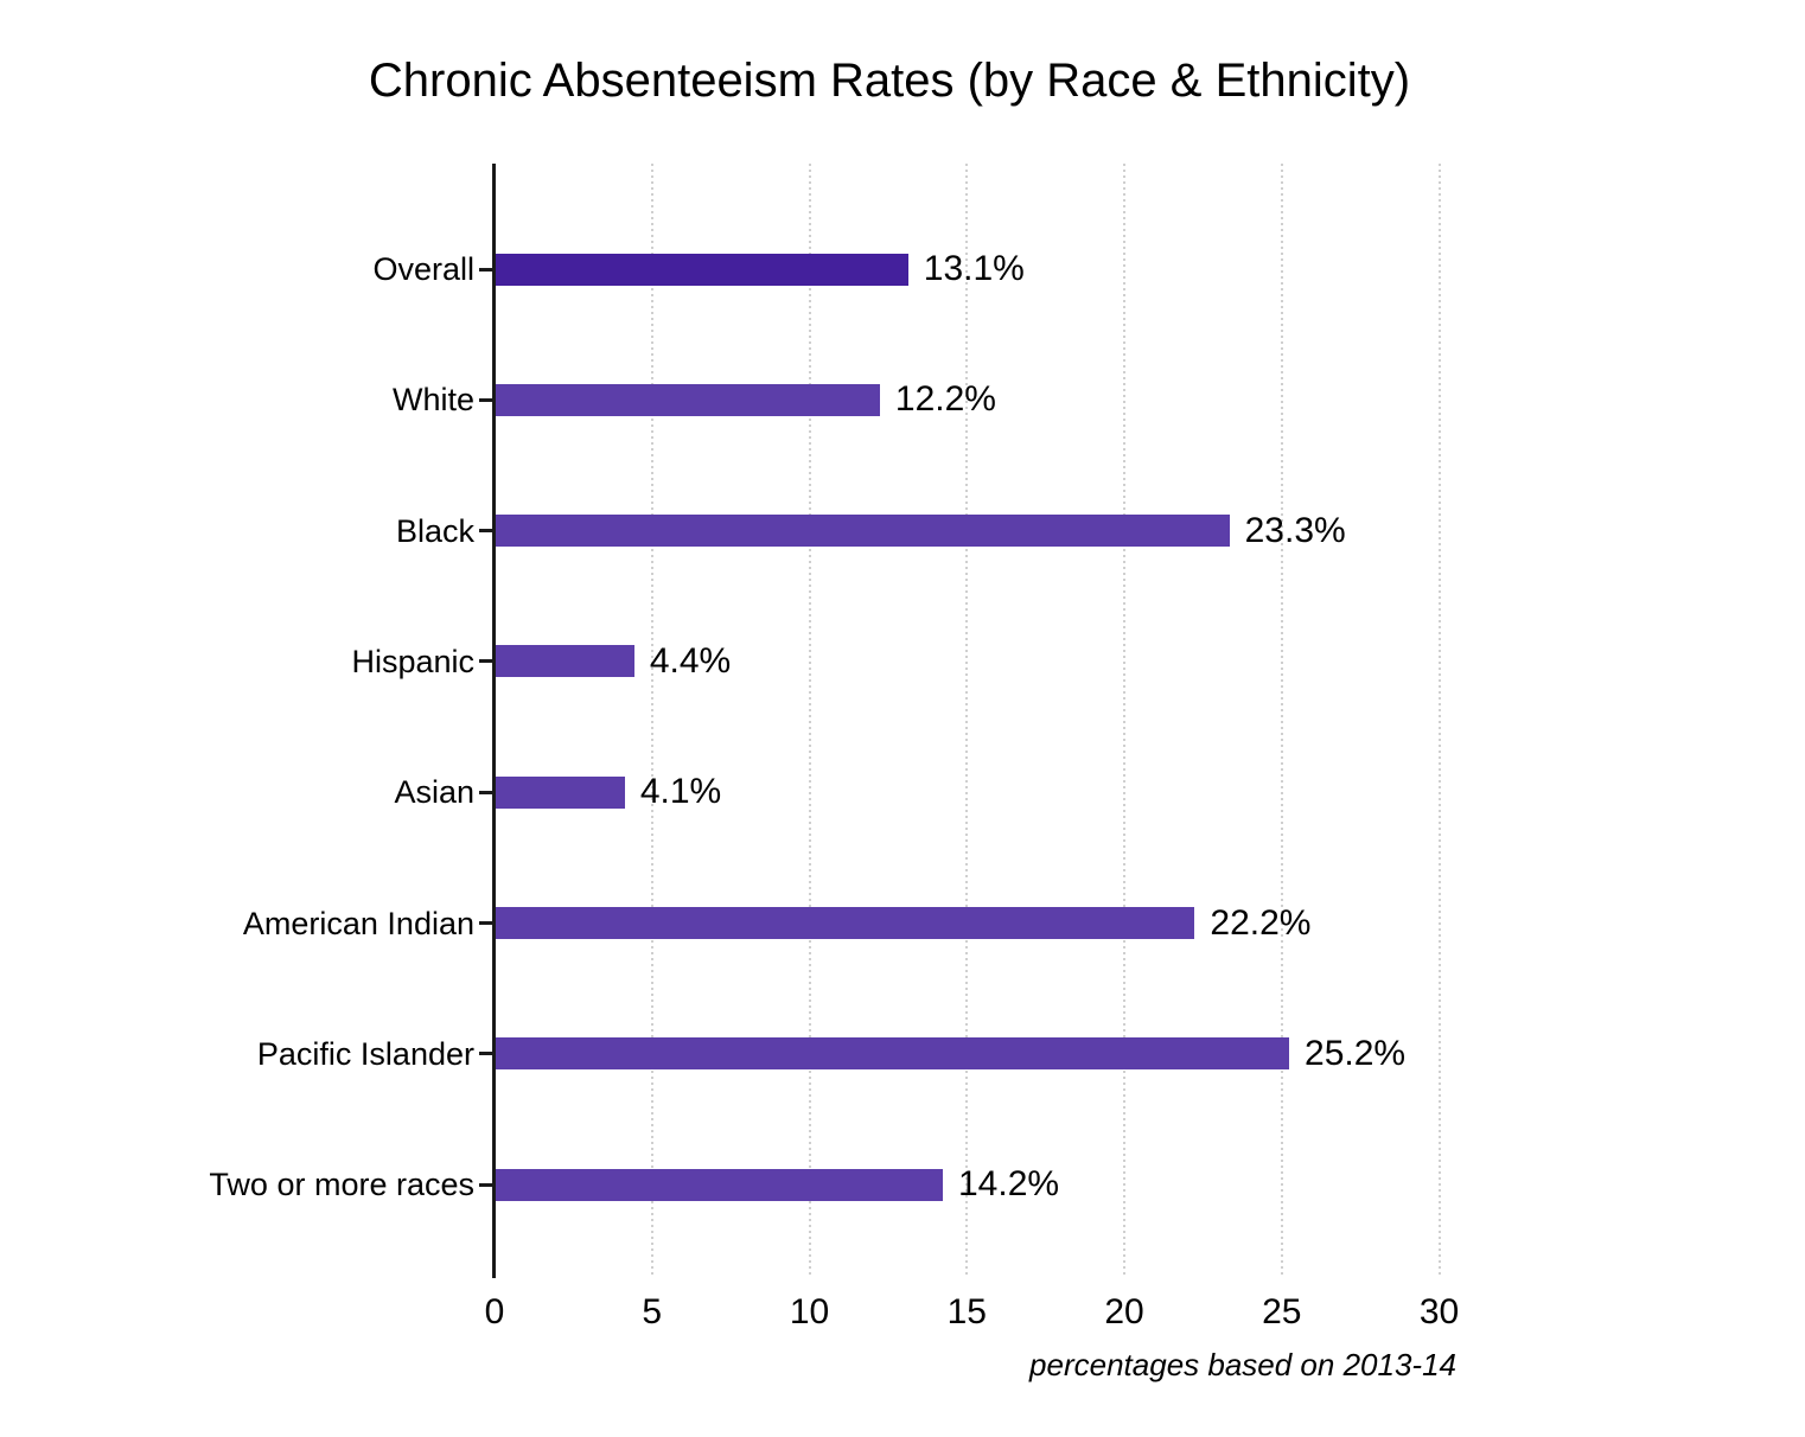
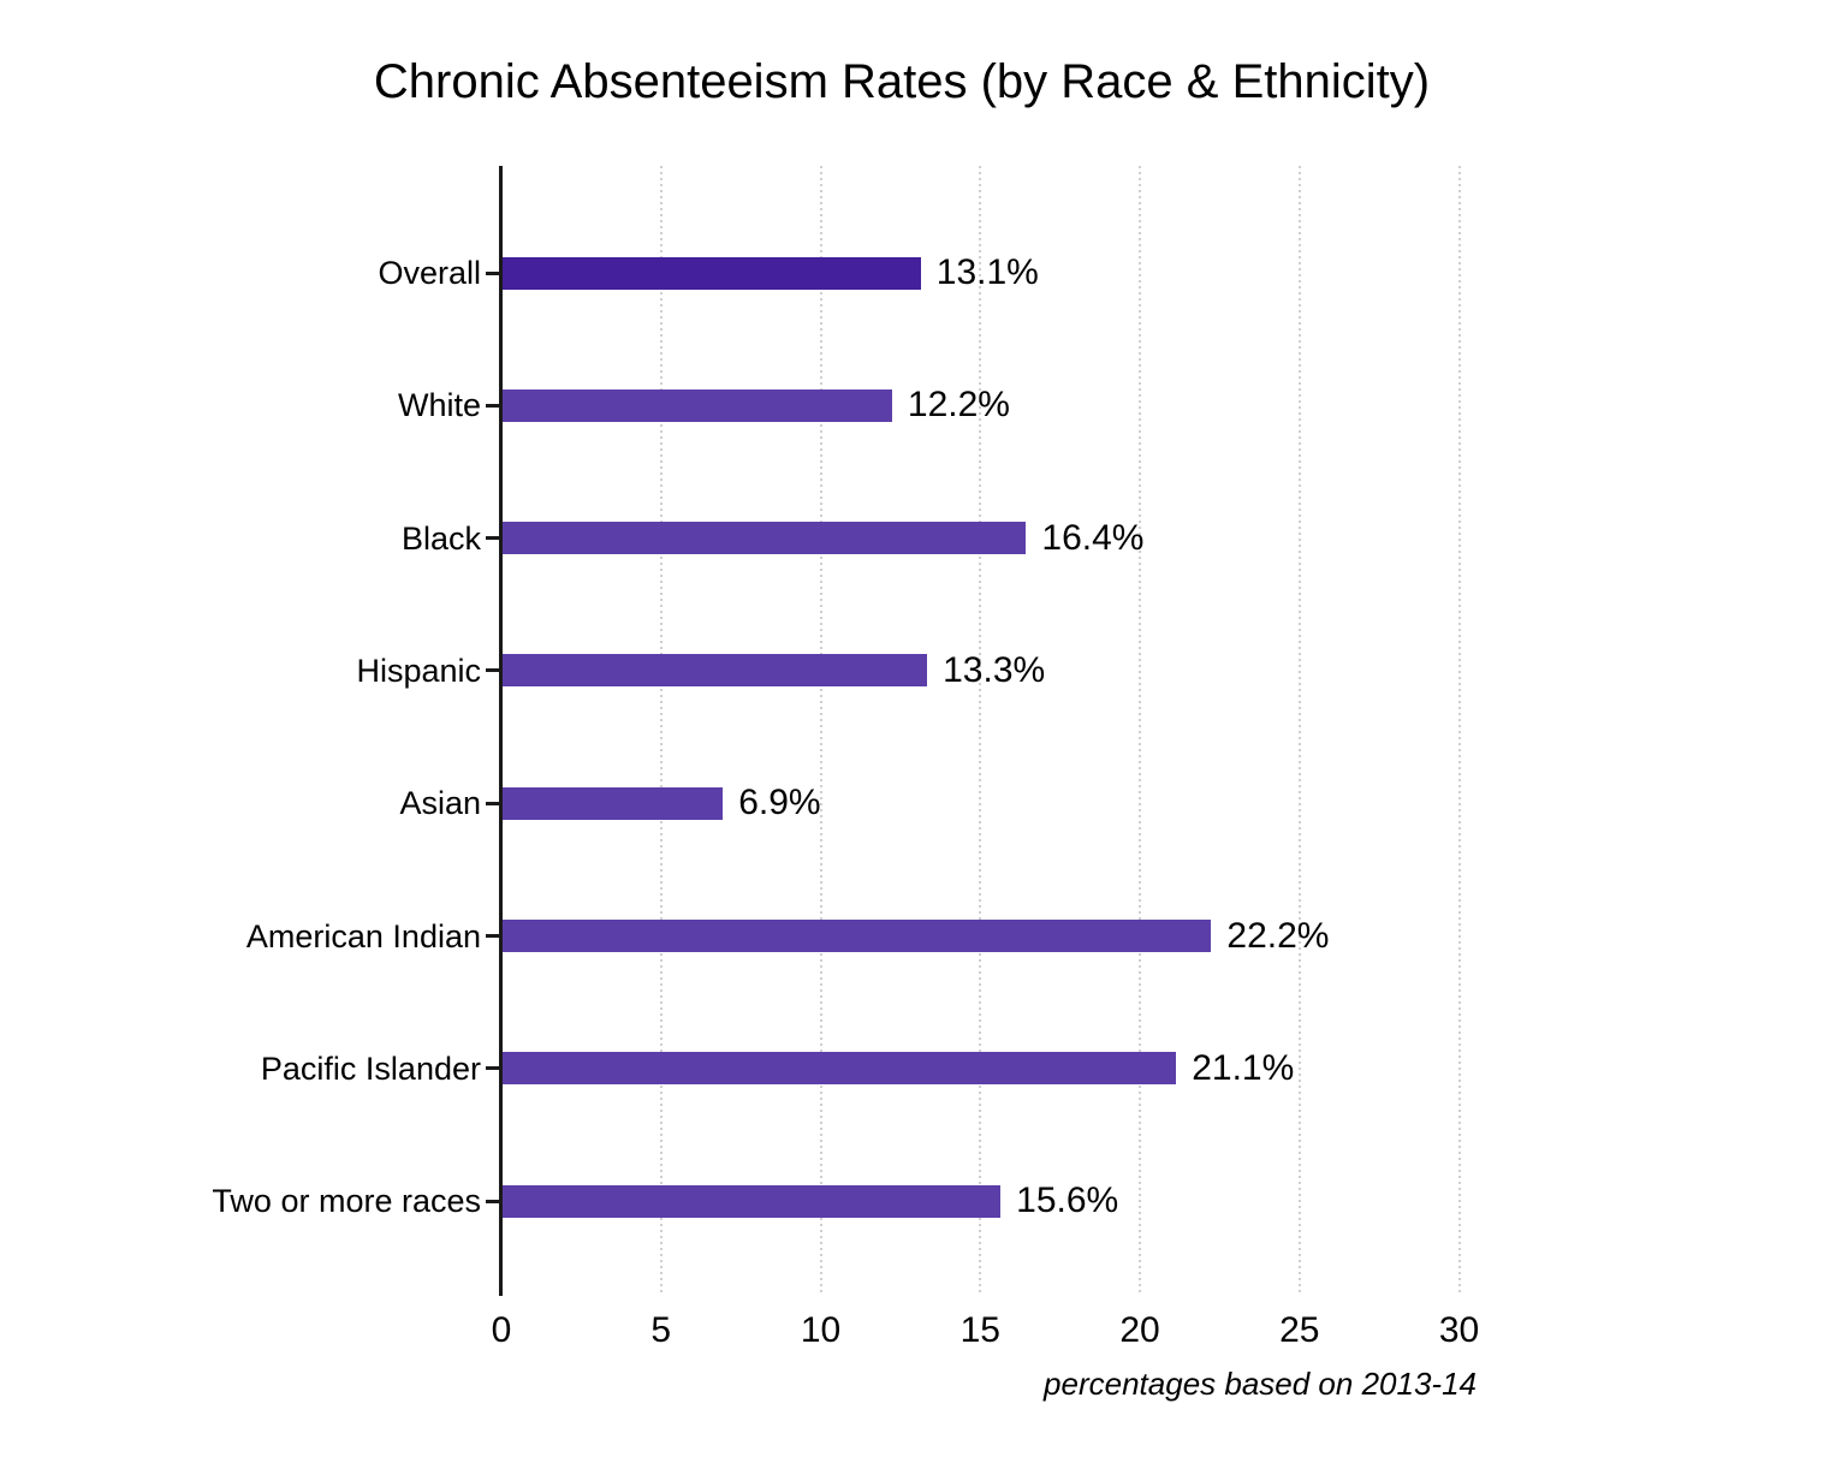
Black: 23.3% -> 16.4%
Hispanic: 4.4% -> 13.3%
Asian: 4.1% -> 6.9%
Pacific Islander: 25.2% -> 21.1%
Two or more races: 14.2% -> 15.6%
